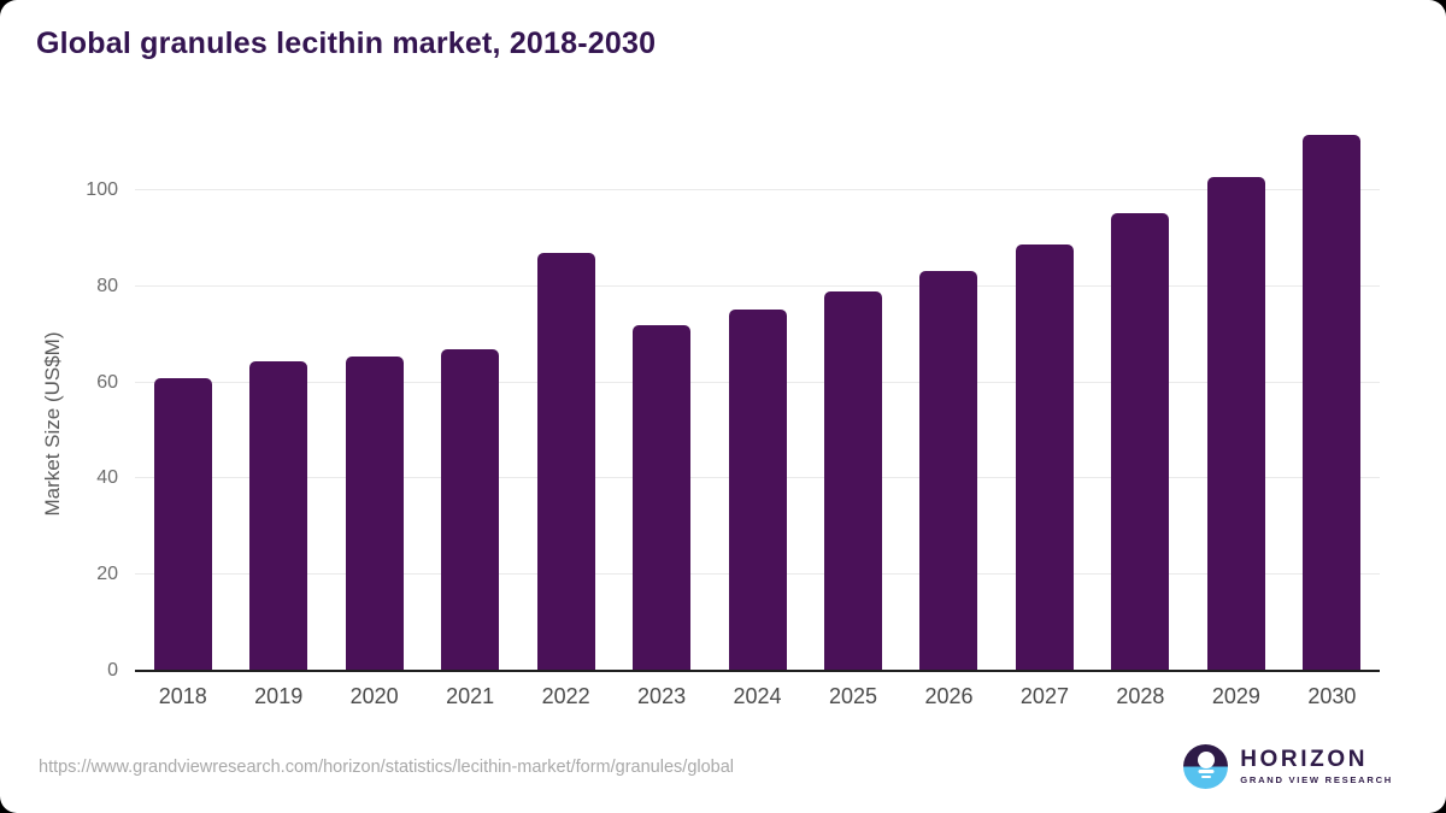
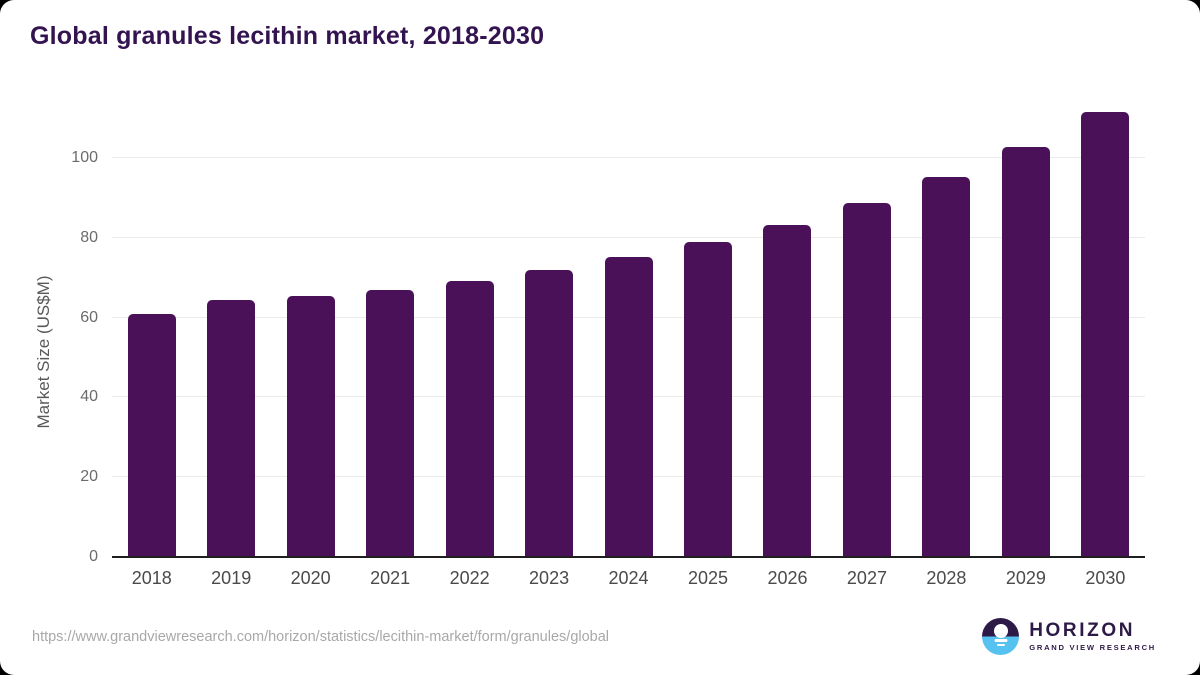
2022: 87 -> 69
